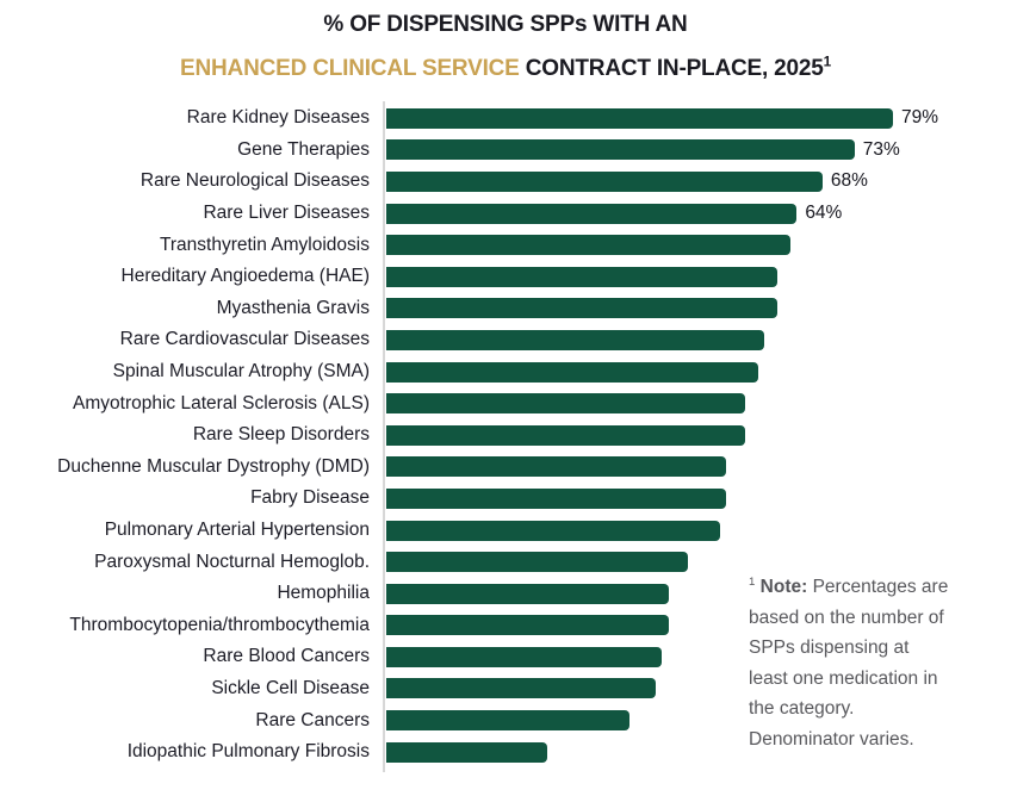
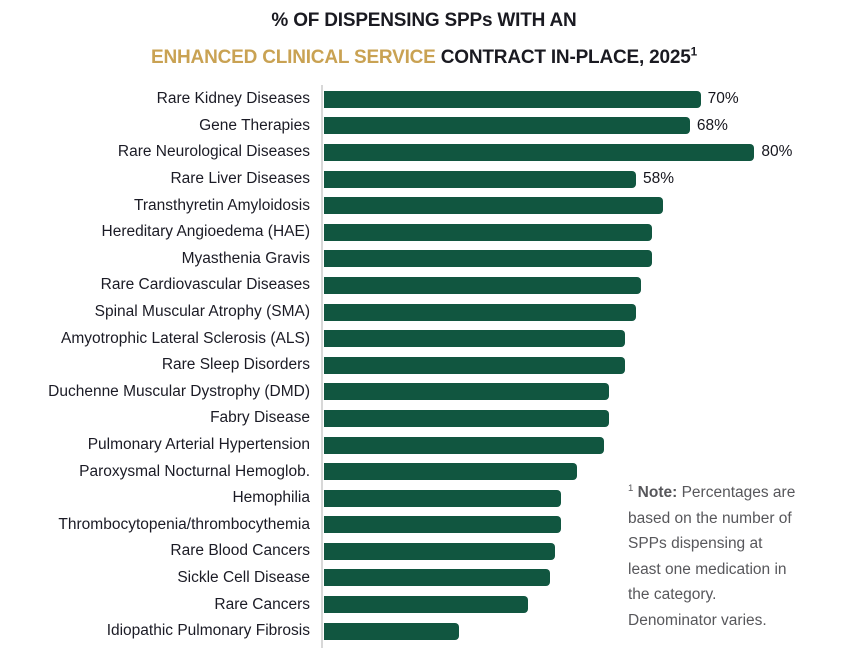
Rare Kidney Diseases: 79% -> 70%
Gene Therapies: 73% -> 68%
Rare Neurological Diseases: 68% -> 80%
Rare Liver Diseases: 64% -> 58%
